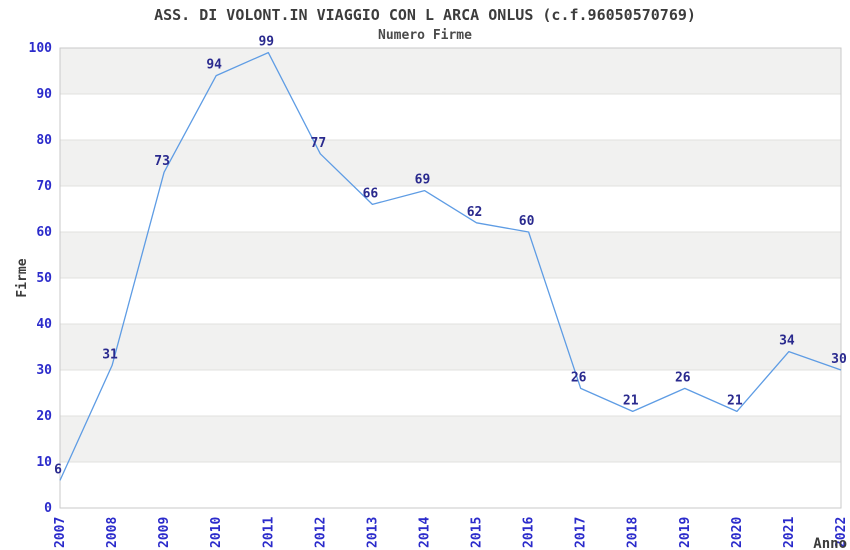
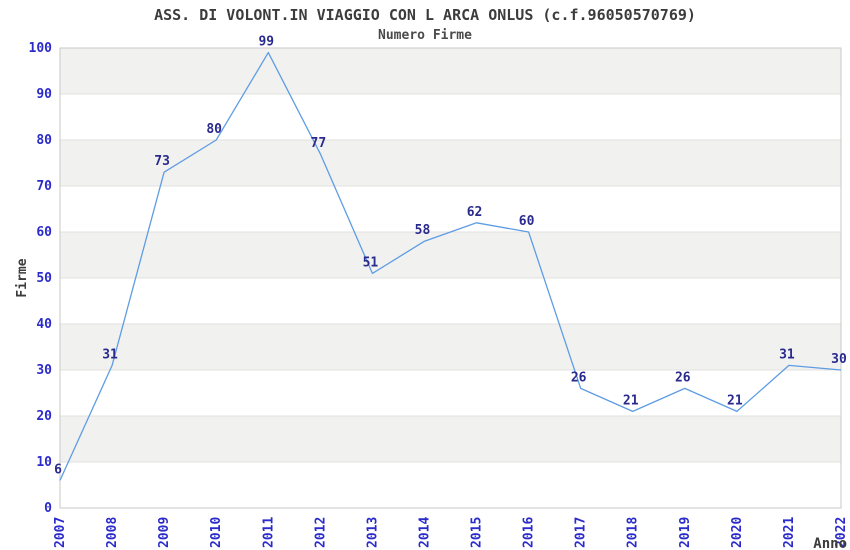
2010: 94 -> 80
2013: 66 -> 51
2014: 69 -> 58
2021: 34 -> 31
